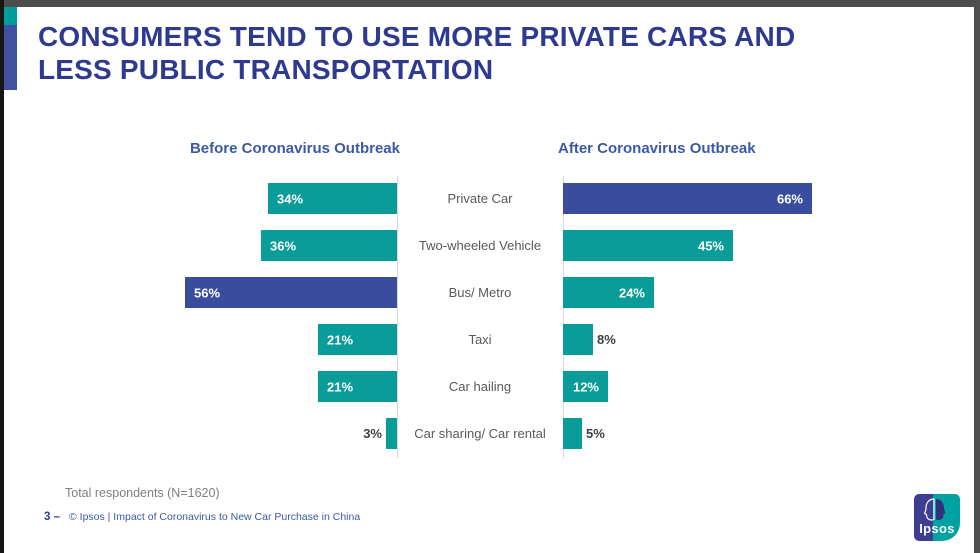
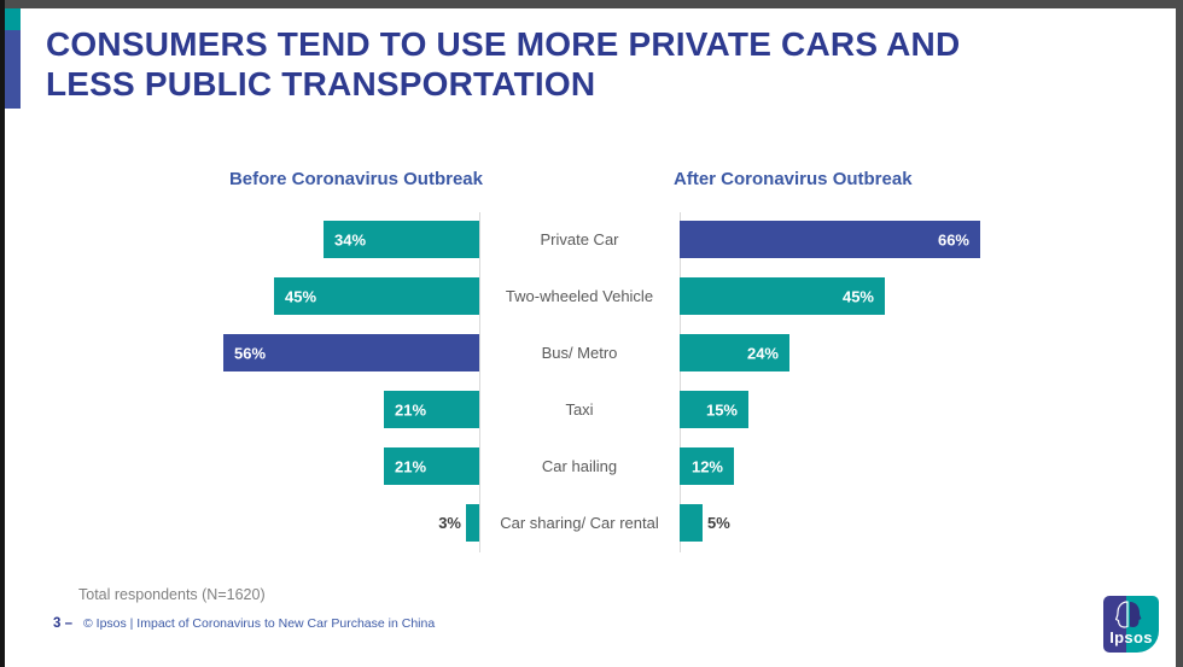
Before Coronavirus Outbreak/Two-wheeled Vehicle: 36% -> 45%
After Coronavirus Outbreak/Taxi: 8% -> 15%
